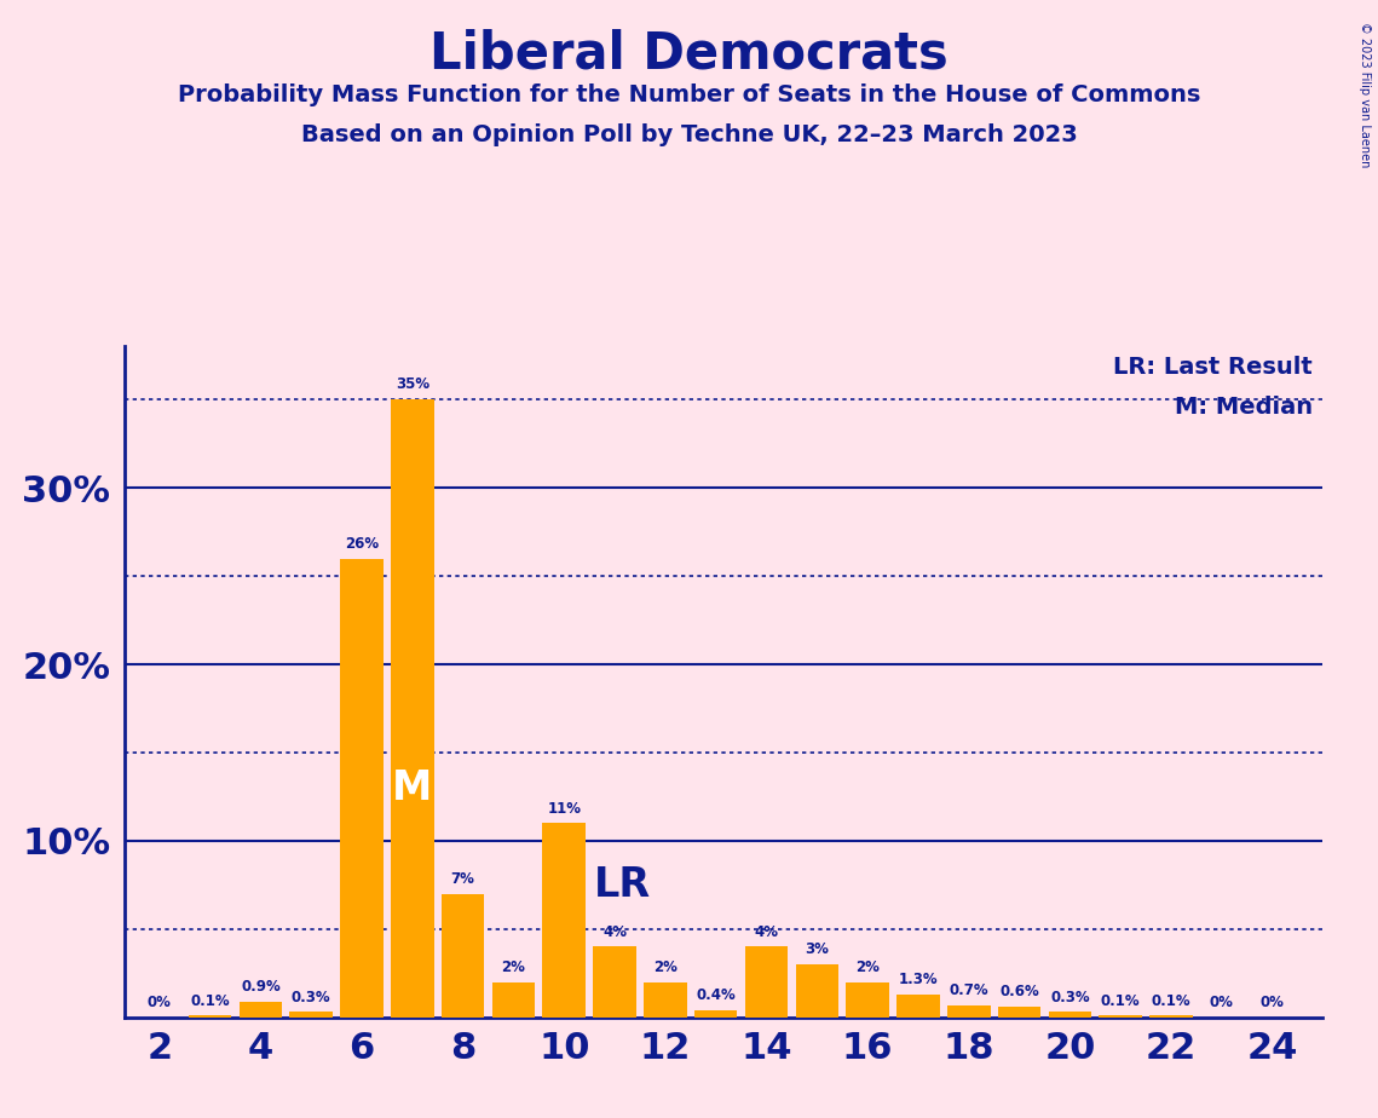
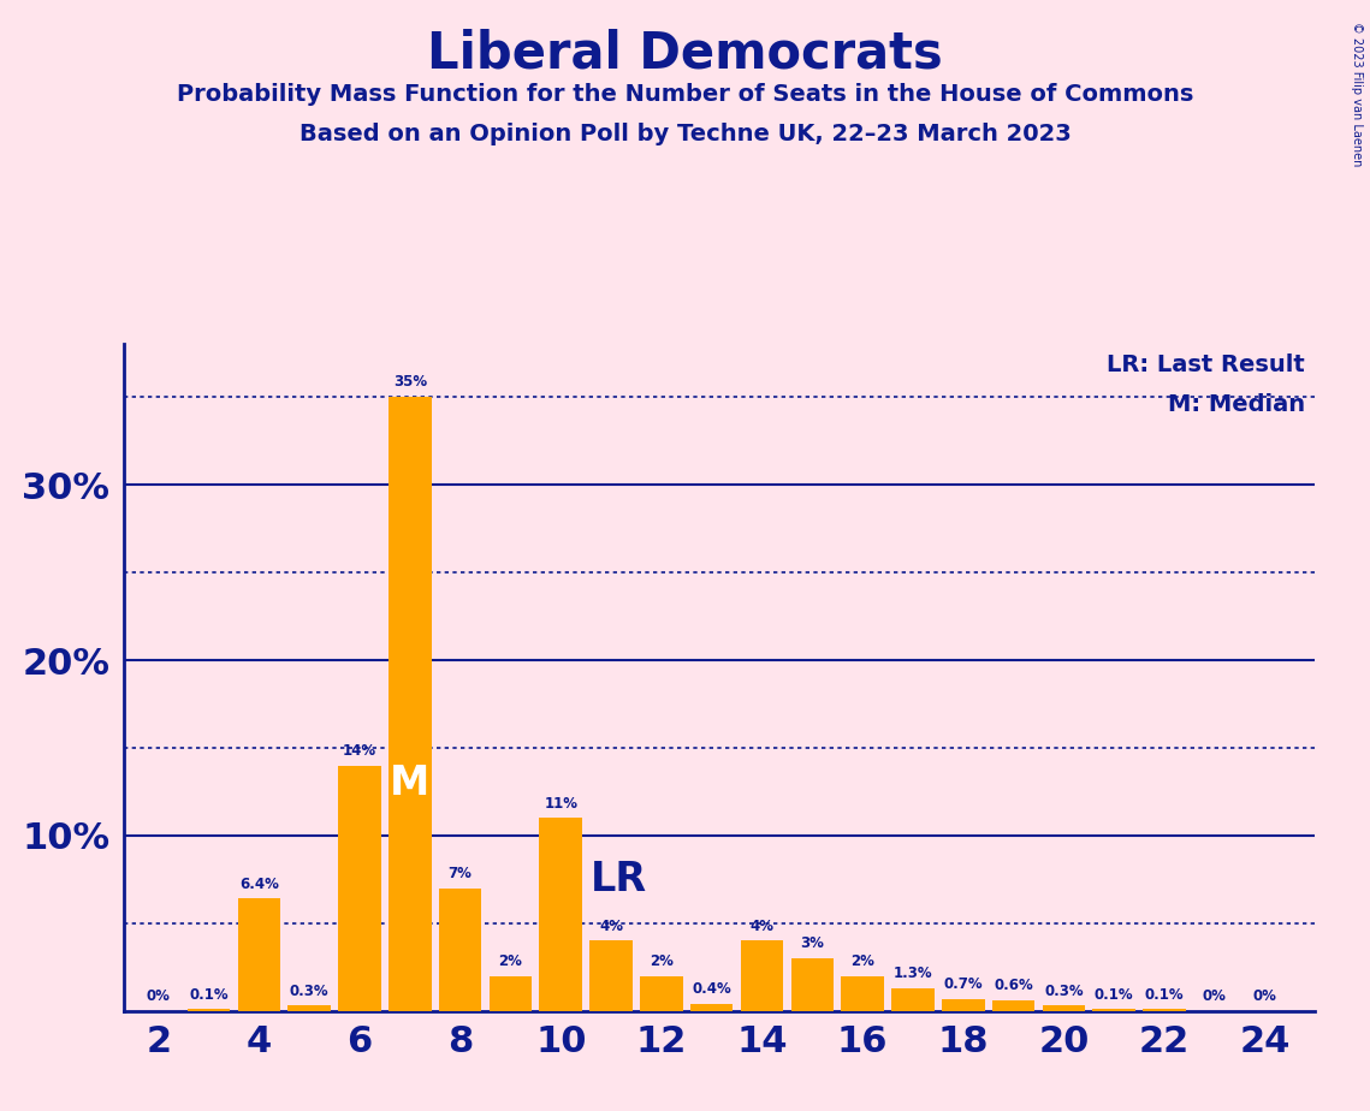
4: 0.9% -> 6.4%
6: 26% -> 14%
